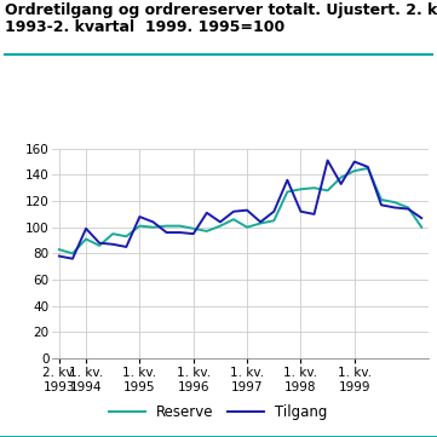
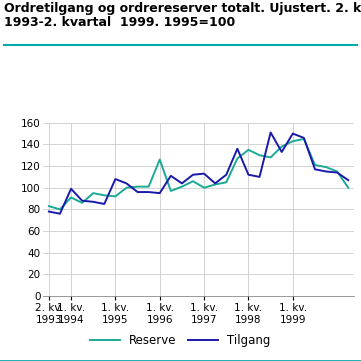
Reserve/1. kv. 1995: 101 -> 92
Reserve/1. kv. 1996: 99 -> 126
Reserve/1. kv. 1998: 129 -> 135
